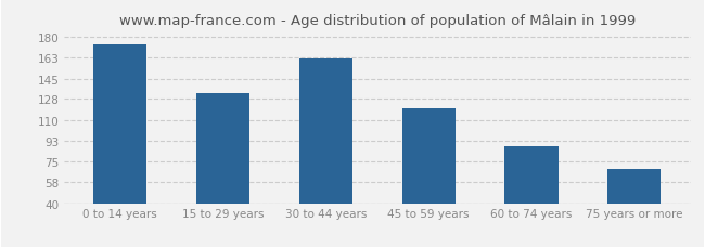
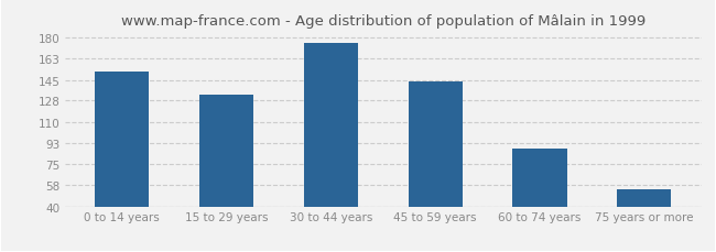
0 to 14 years: 174 -> 152
30 to 44 years: 162 -> 176
45 to 59 years: 120 -> 144
75 years or more: 69 -> 54
